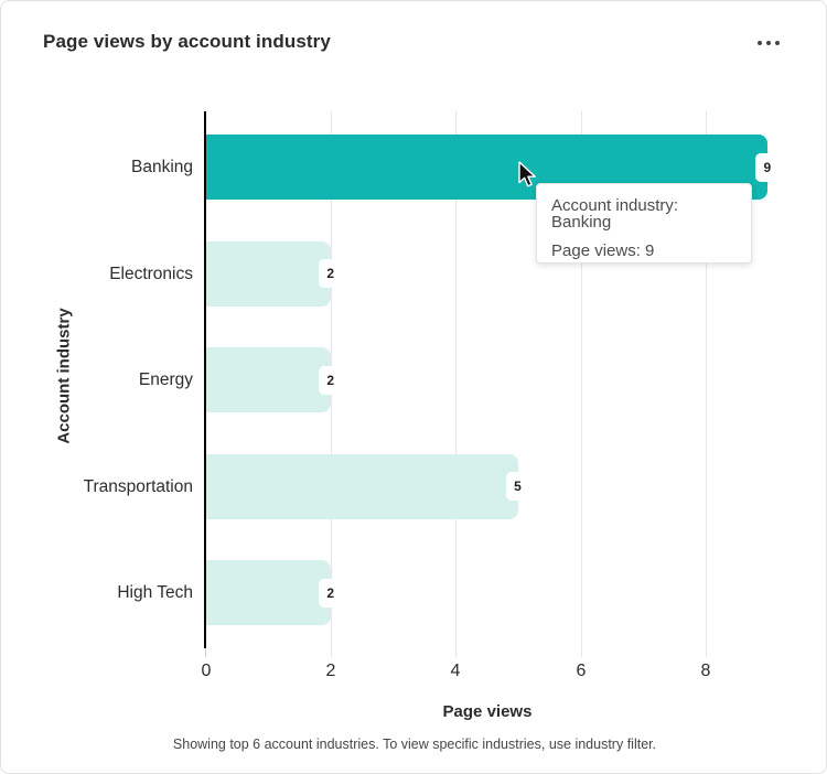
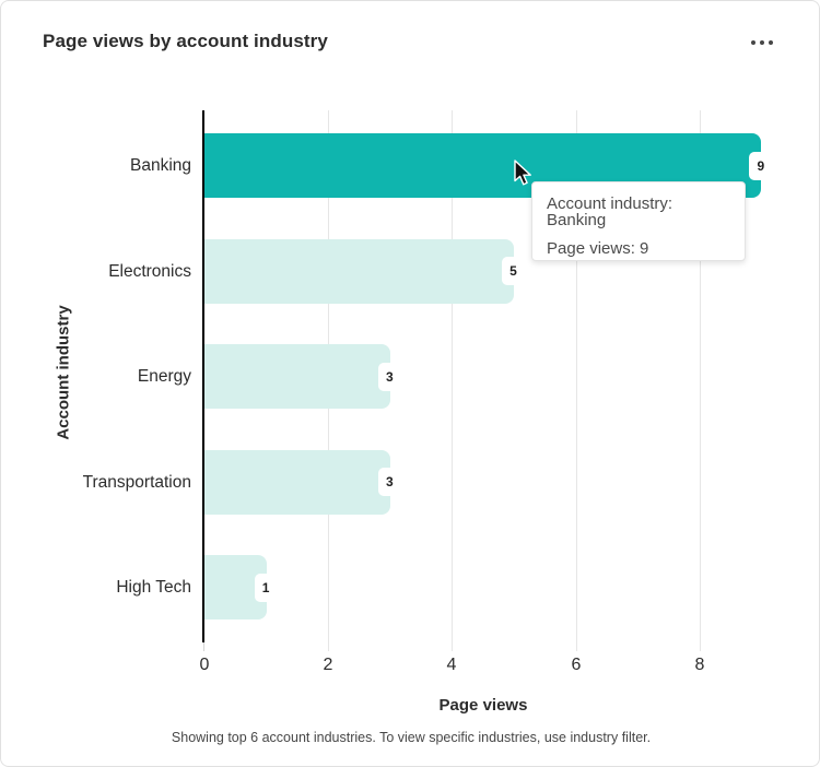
Electronics: 2 -> 5
Energy: 2 -> 3
Transportation: 5 -> 3
High Tech: 2 -> 1
